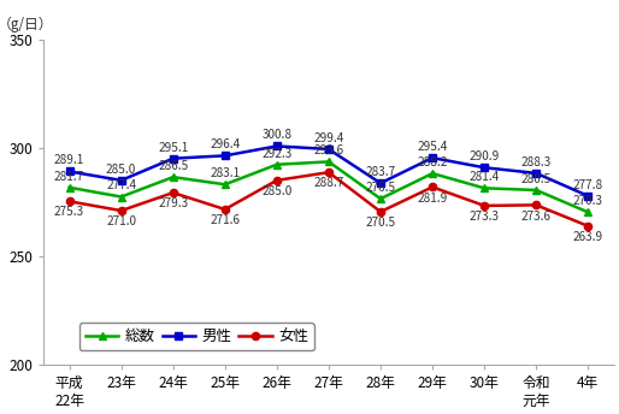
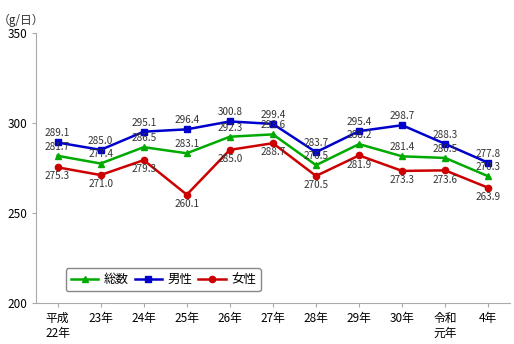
女性/25年: 271.6 -> 260.1
男性/30年: 290.9 -> 298.7
